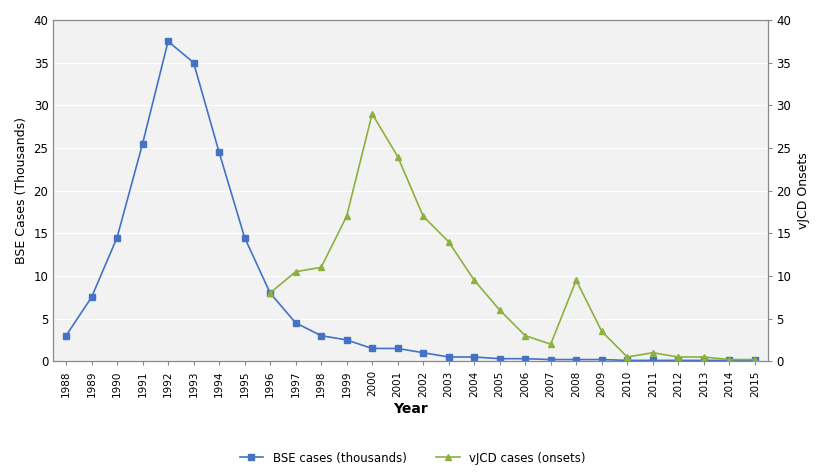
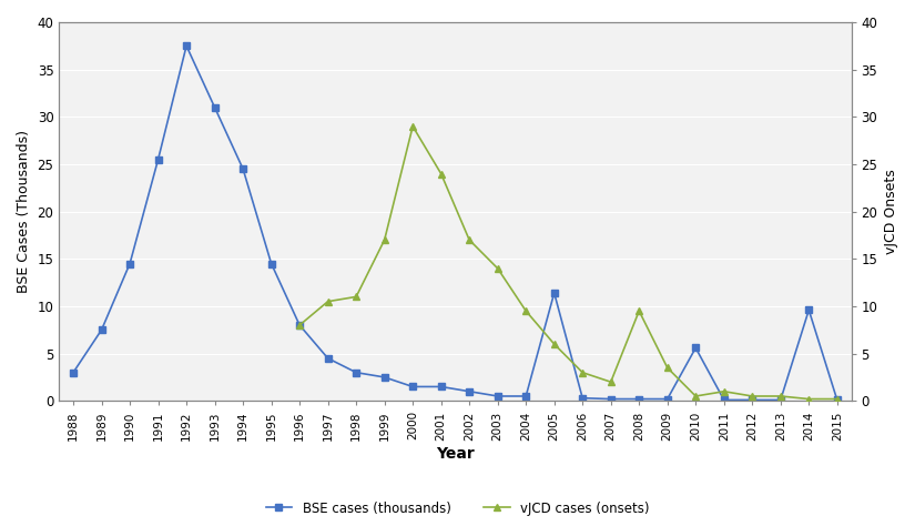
BSE cases (thousands)/1993: 35.0 -> 31.0
BSE cases (thousands)/2005: 0.3 -> 11.4
BSE cases (thousands)/2010: 0.1 -> 5.6
BSE cases (thousands)/2014: 0.1 -> 9.6
